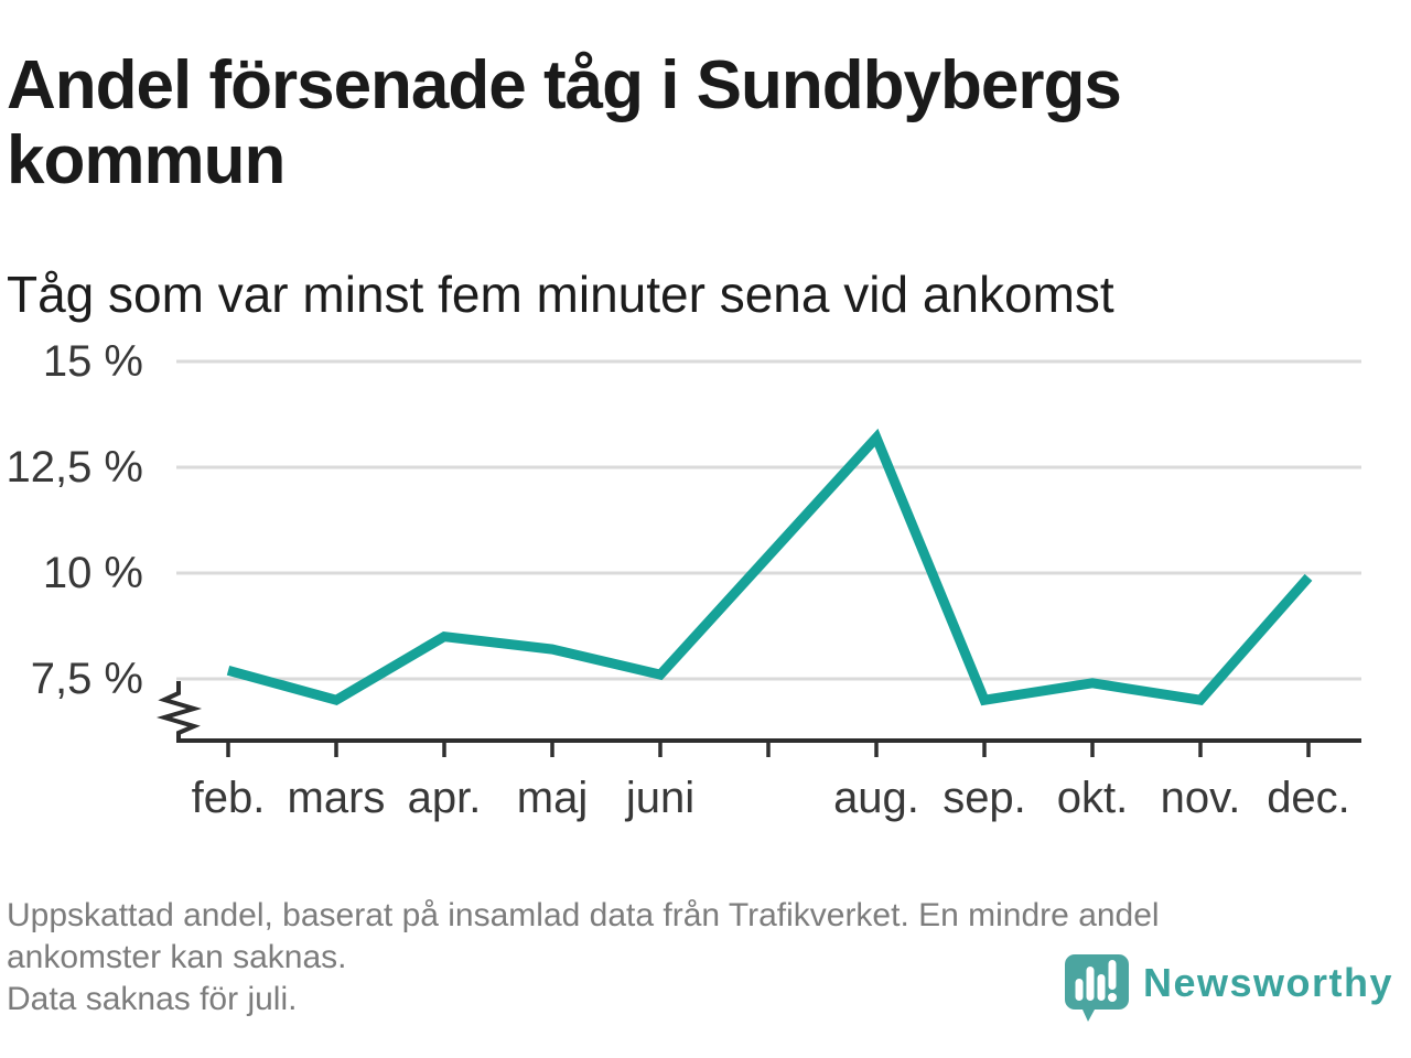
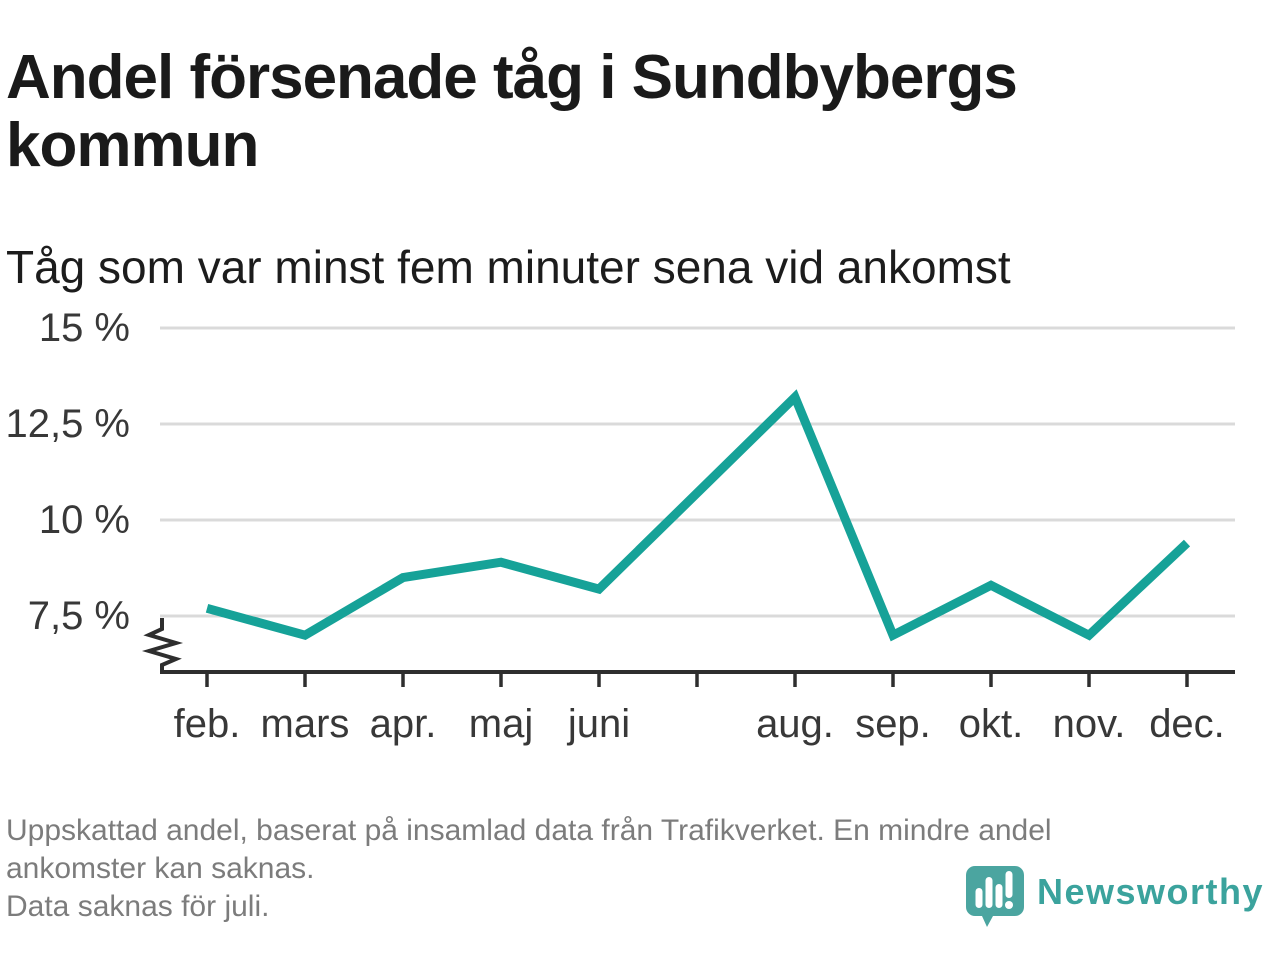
maj: 8,2% -> 8,9%
juni: 7,6% -> 8,2%
okt.: 7,4% -> 8,3%
dec.: 9,9% -> 9,4%
